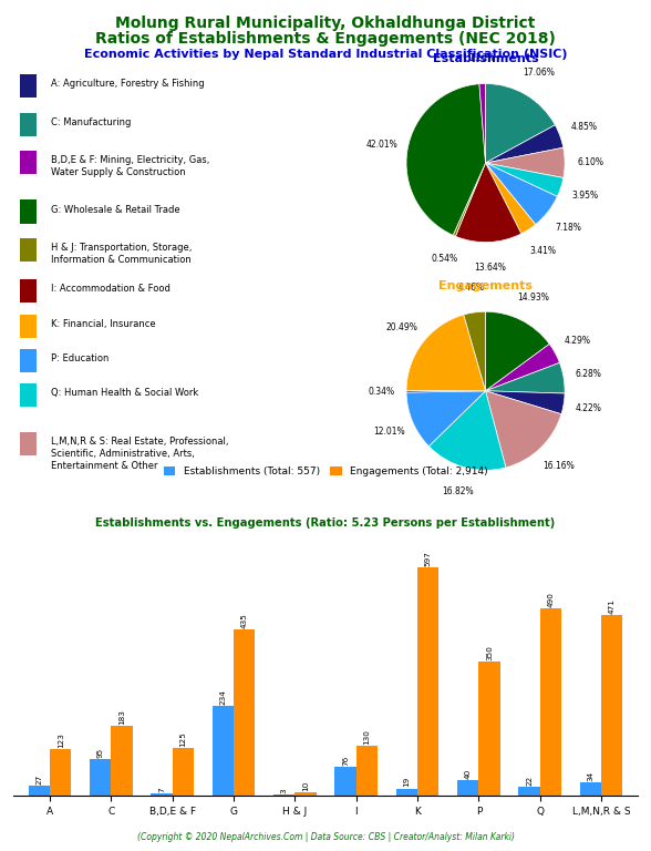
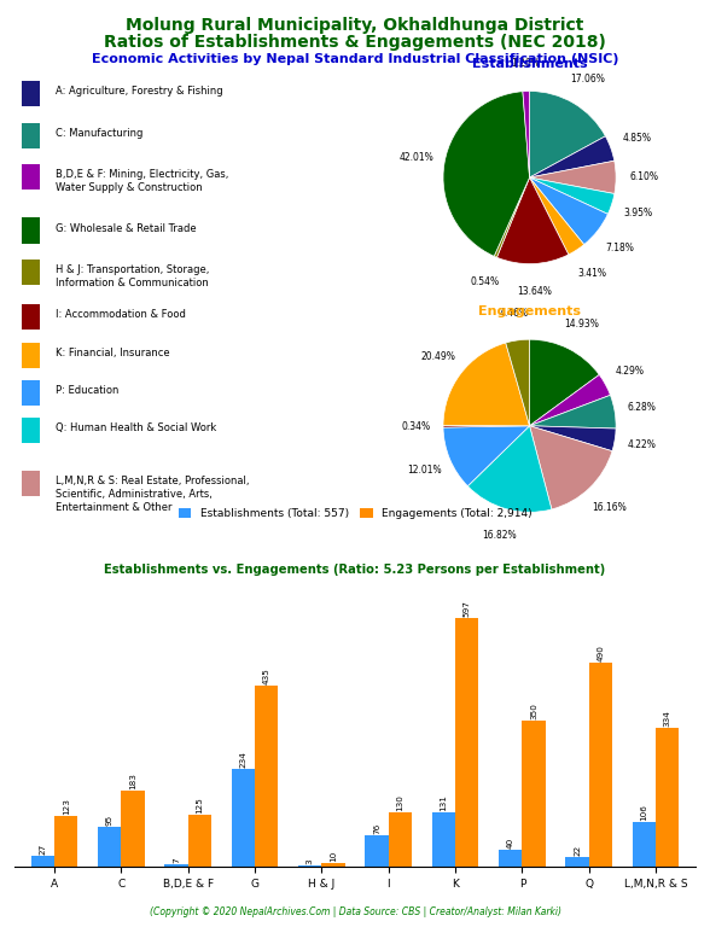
Establishments (Total: 557)/K: 19 -> 131
Establishments (Total: 557)/L,M,N,R & S: 34 -> 106
Engagements (Total: 2,914)/L,M,N,R & S: 471 -> 334
